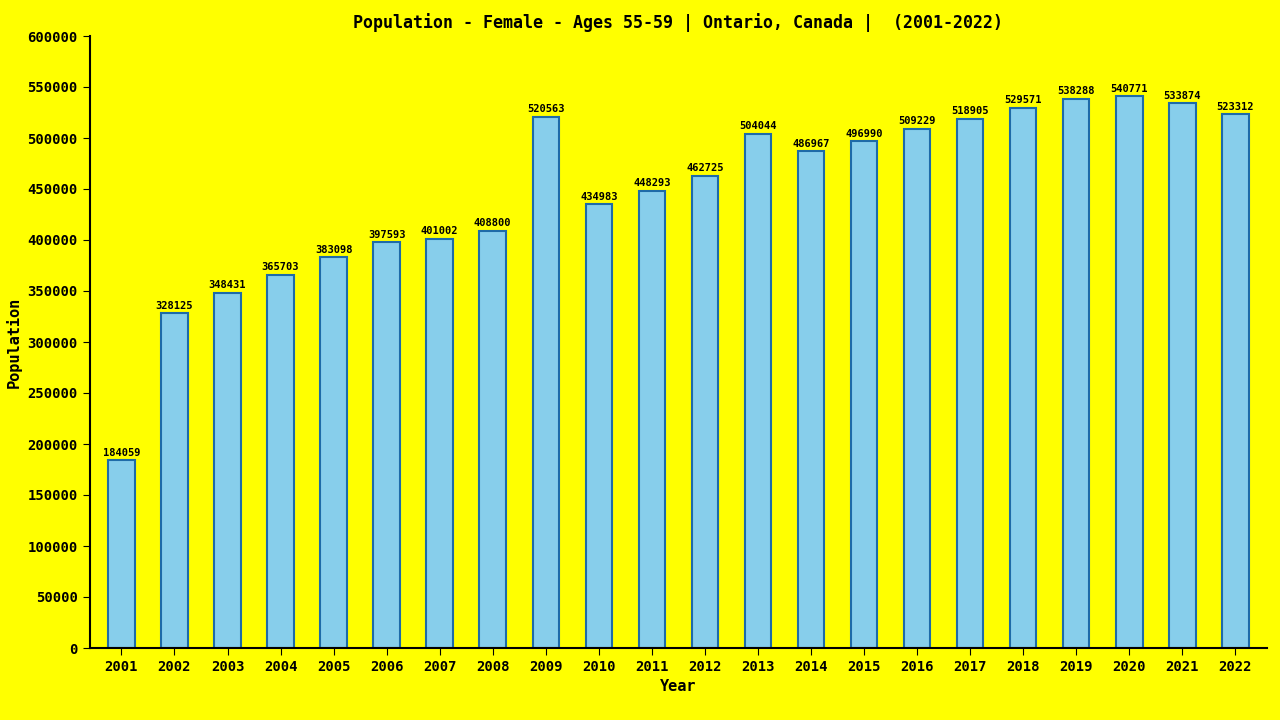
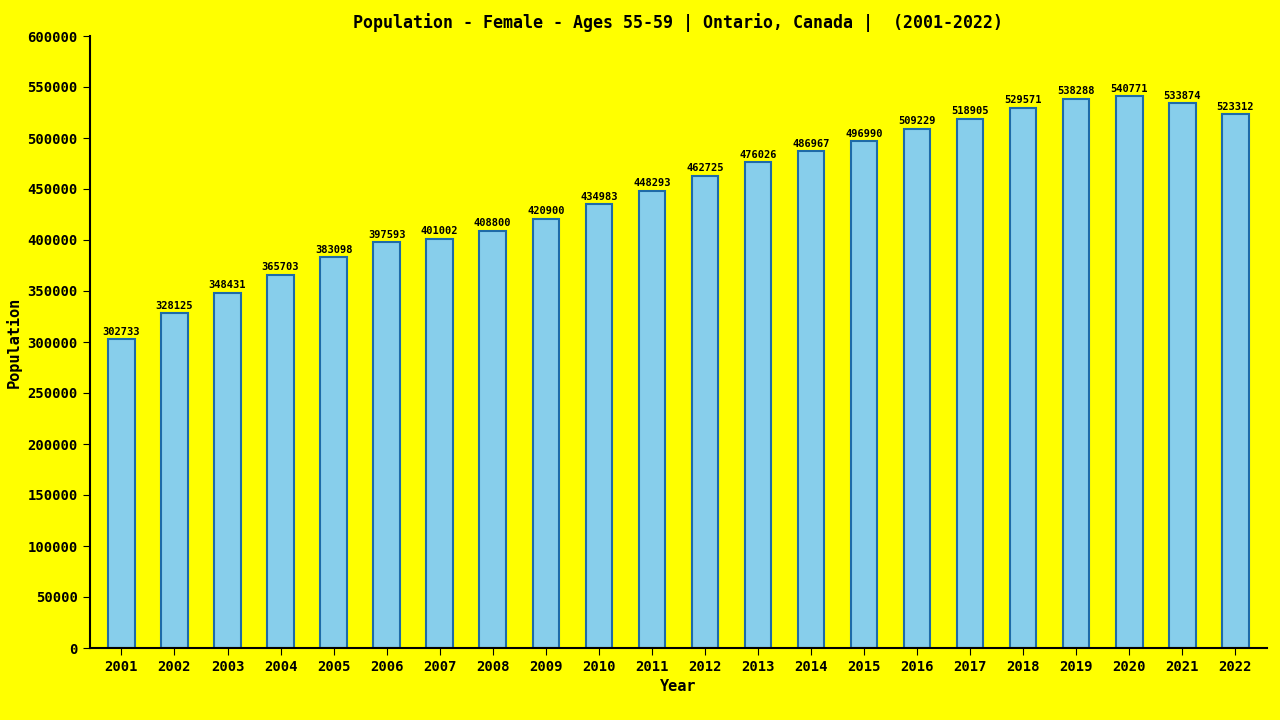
2001: 184059 -> 302733
2009: 520563 -> 420900
2013: 504044 -> 476026
